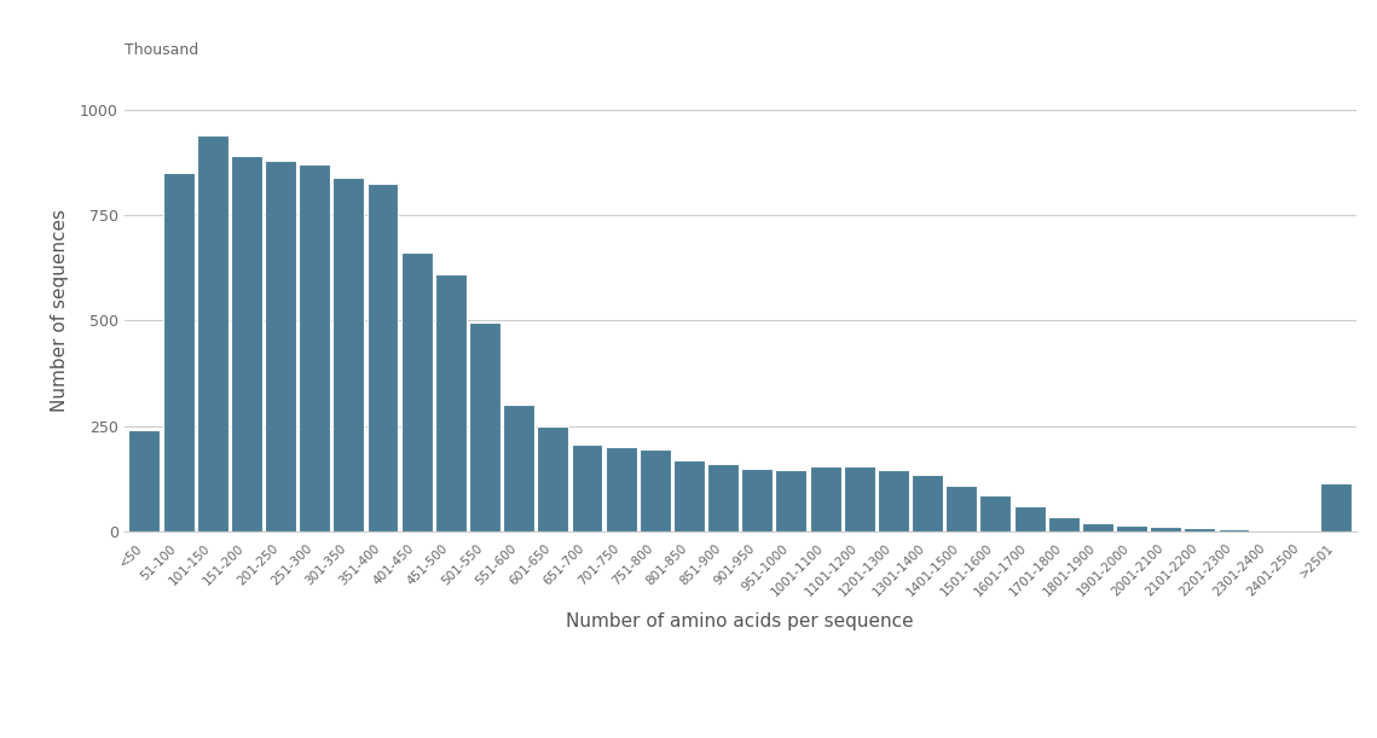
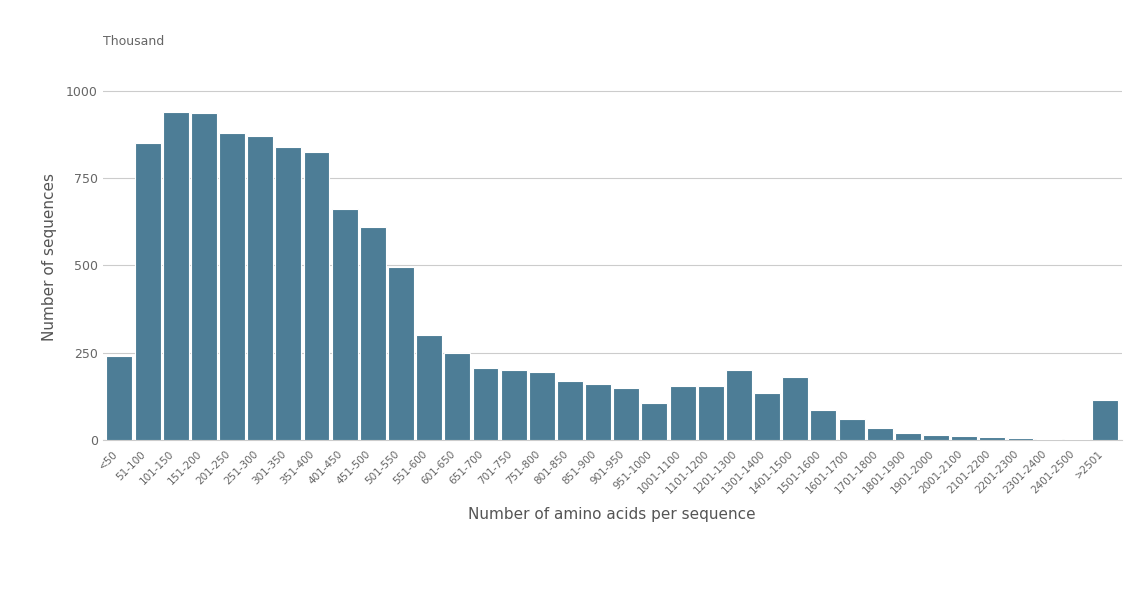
151-200: 890 -> 935
951-1000: 145 -> 105
1201-1300: 145 -> 200
1401-1500: 110 -> 180
